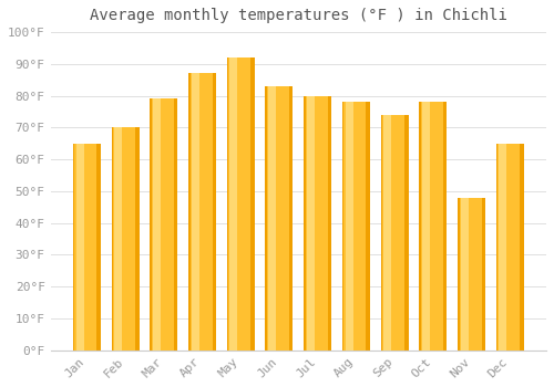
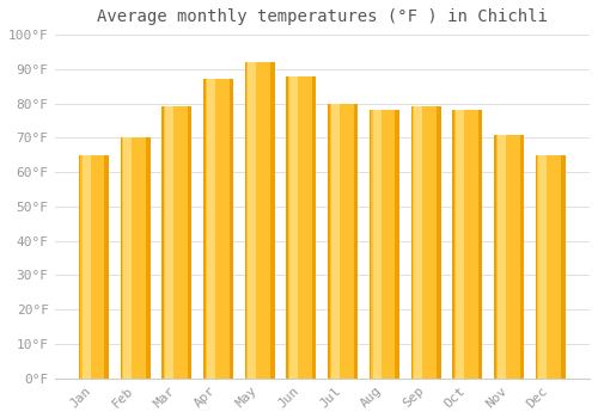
Jun: 83°F -> 88°F
Sep: 74°F -> 79°F
Nov: 48°F -> 71°F
